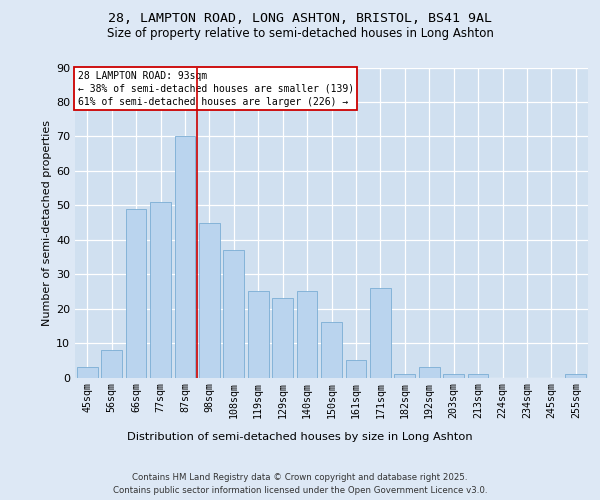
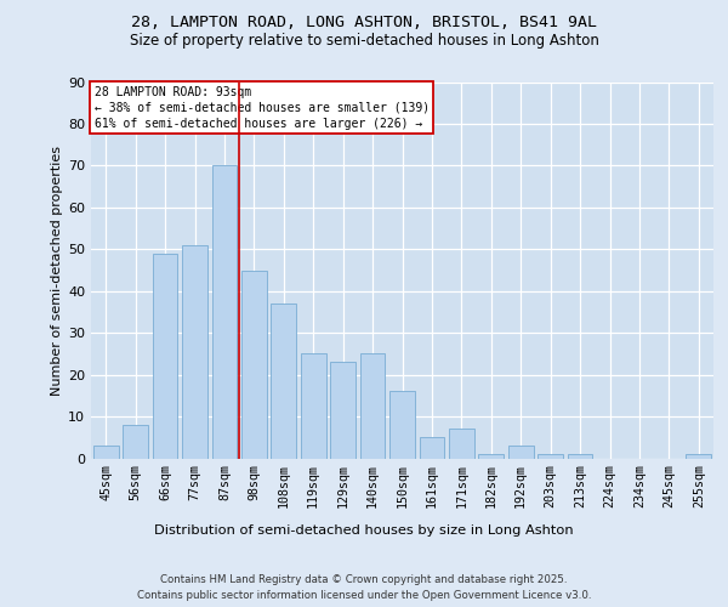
171sqm: 26 -> 7
